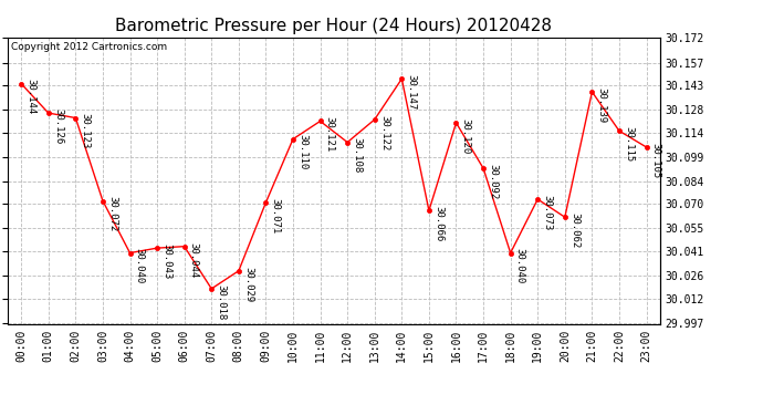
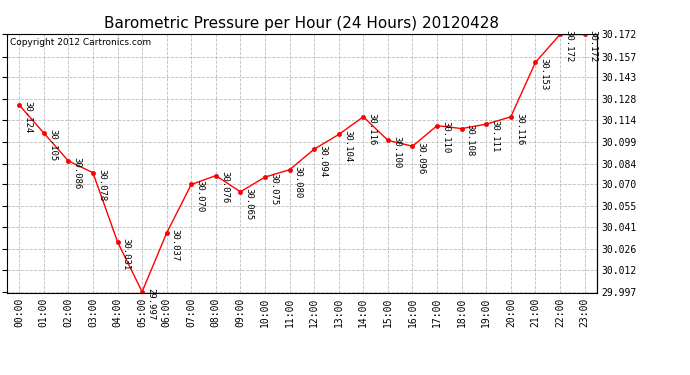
00:00: 30.144 -> 30.124
01:00: 30.126 -> 30.105
02:00: 30.123 -> 30.086
03:00: 30.072 -> 30.078
04:00: 30.040 -> 30.031
05:00: 30.043 -> 29.997
06:00: 30.044 -> 30.037
07:00: 30.018 -> 30.070
08:00: 30.029 -> 30.076
09:00: 30.071 -> 30.065
10:00: 30.110 -> 30.075
11:00: 30.121 -> 30.080
12:00: 30.108 -> 30.094
13:00: 30.122 -> 30.104
14:00: 30.147 -> 30.116
15:00: 30.066 -> 30.100
16:00: 30.120 -> 30.096
17:00: 30.092 -> 30.110
18:00: 30.040 -> 30.108
19:00: 30.073 -> 30.111
20:00: 30.062 -> 30.116
21:00: 30.139 -> 30.153
22:00: 30.115 -> 30.172
23:00: 30.105 -> 30.172
